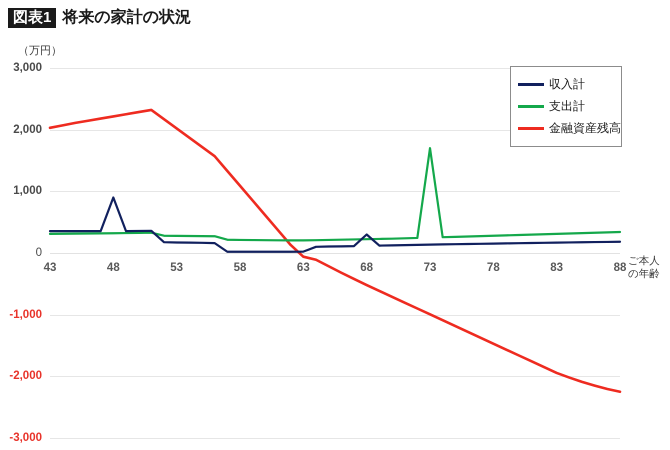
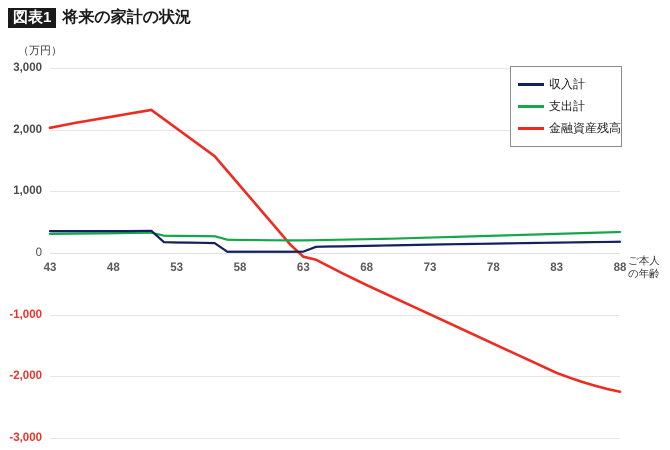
収入計/48: 900 -> 400
収入計/68: 300 -> 100
支出計/73: 1700 -> 200
